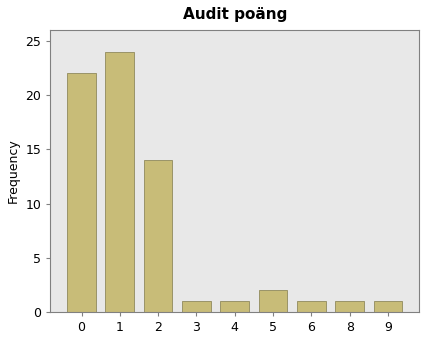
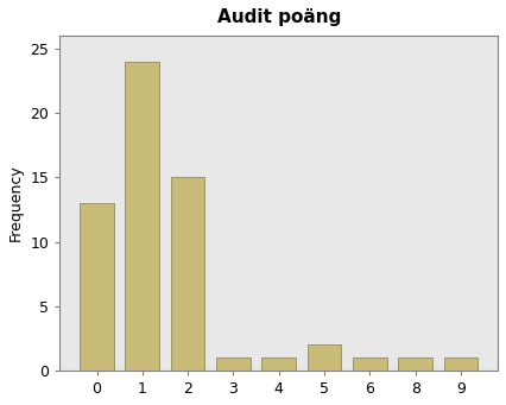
0: 22 -> 13
2: 14 -> 15
